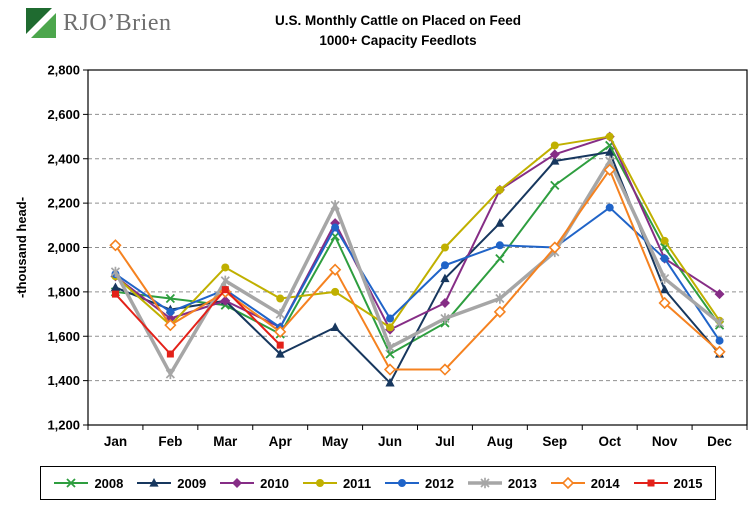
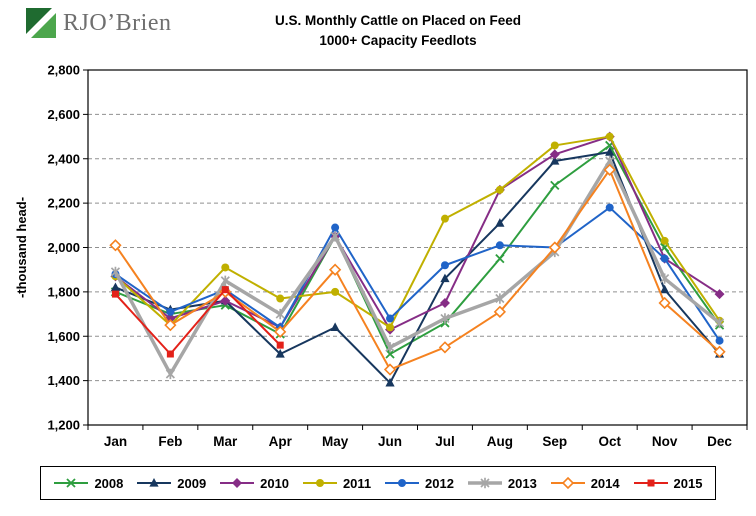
2008/Feb: 1770 -> 1700
2010/May: 2110 -> 2050
2013/May: 2190 -> 2050
2011/Jul: 2000 -> 2130
2014/Jul: 1450 -> 1550
